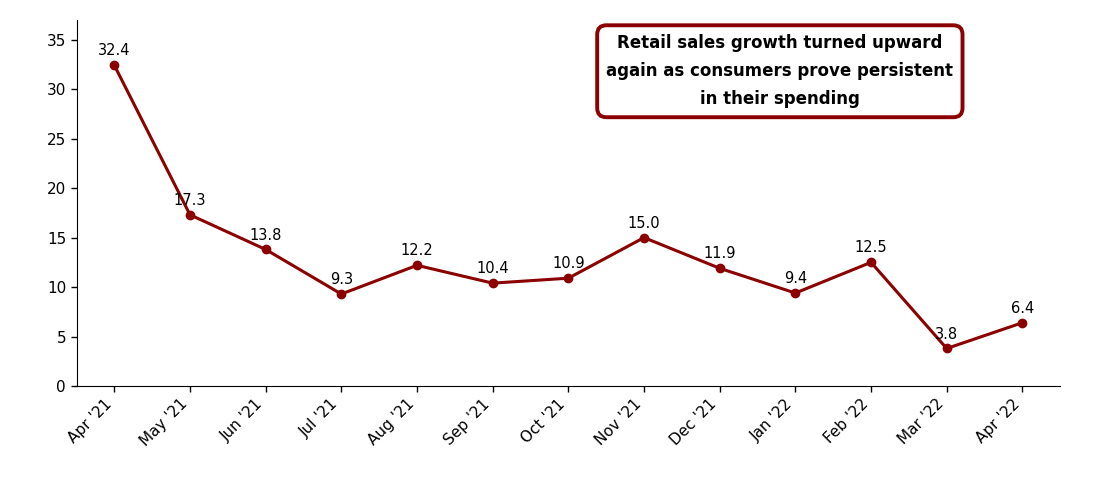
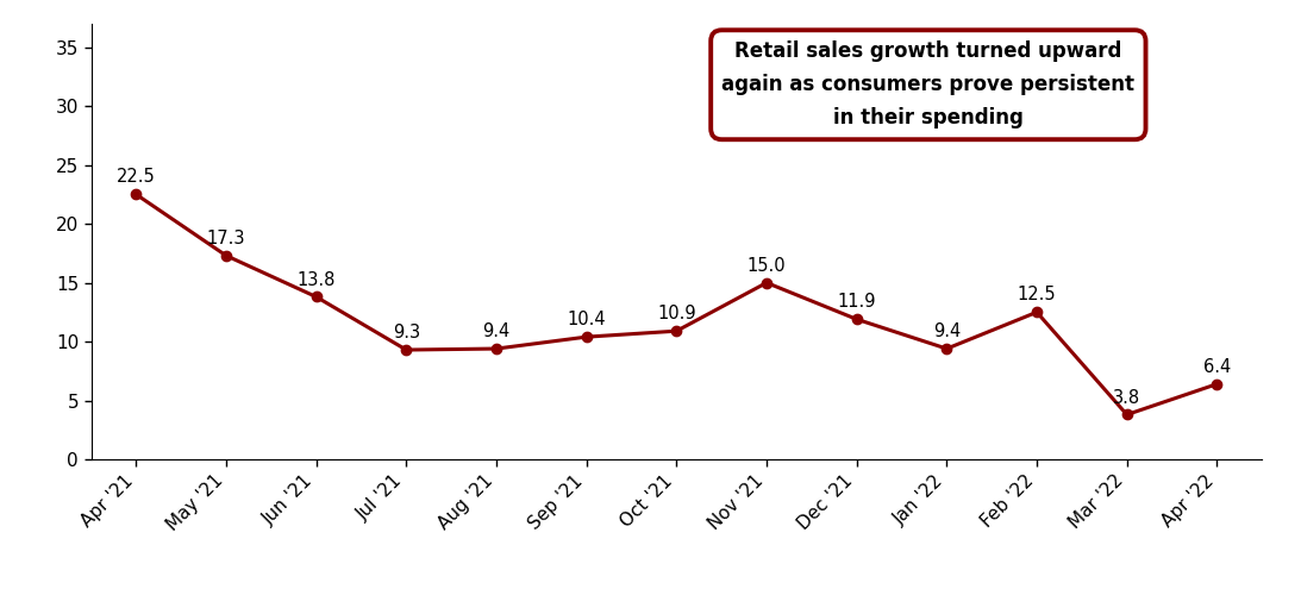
Apr '21: 32.4 -> 22.5
Aug '21: 12.2 -> 9.4
